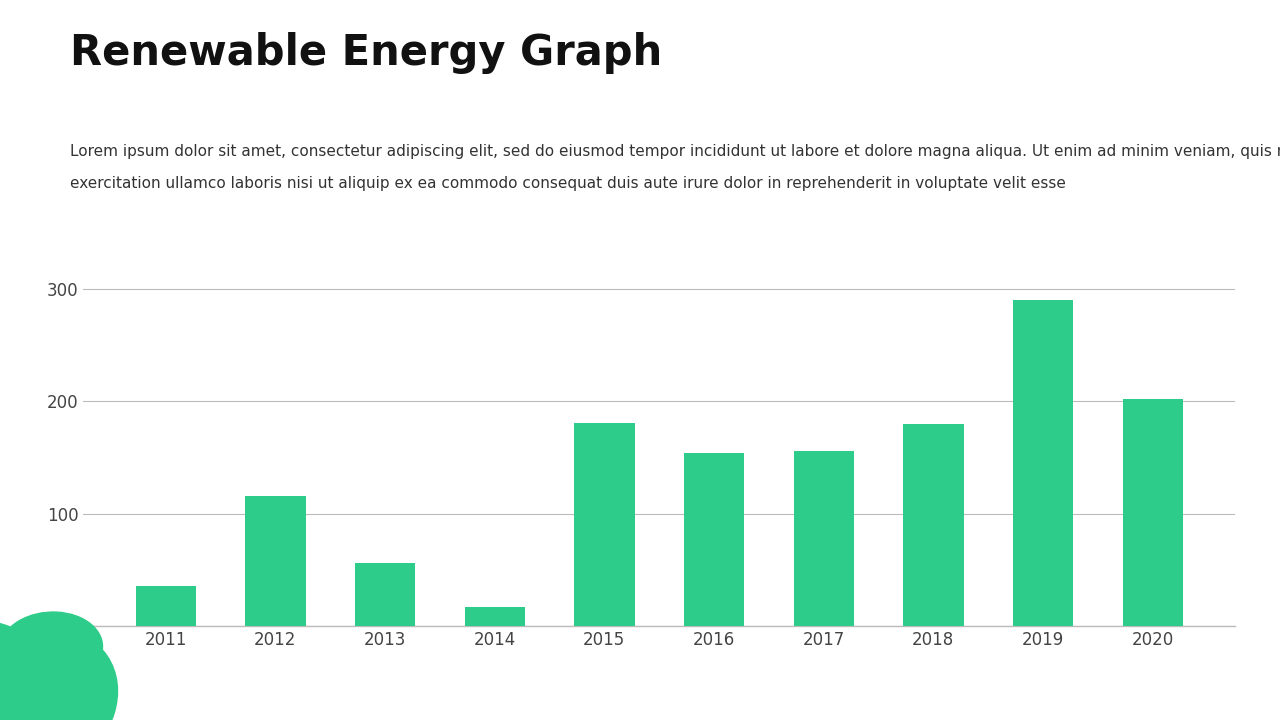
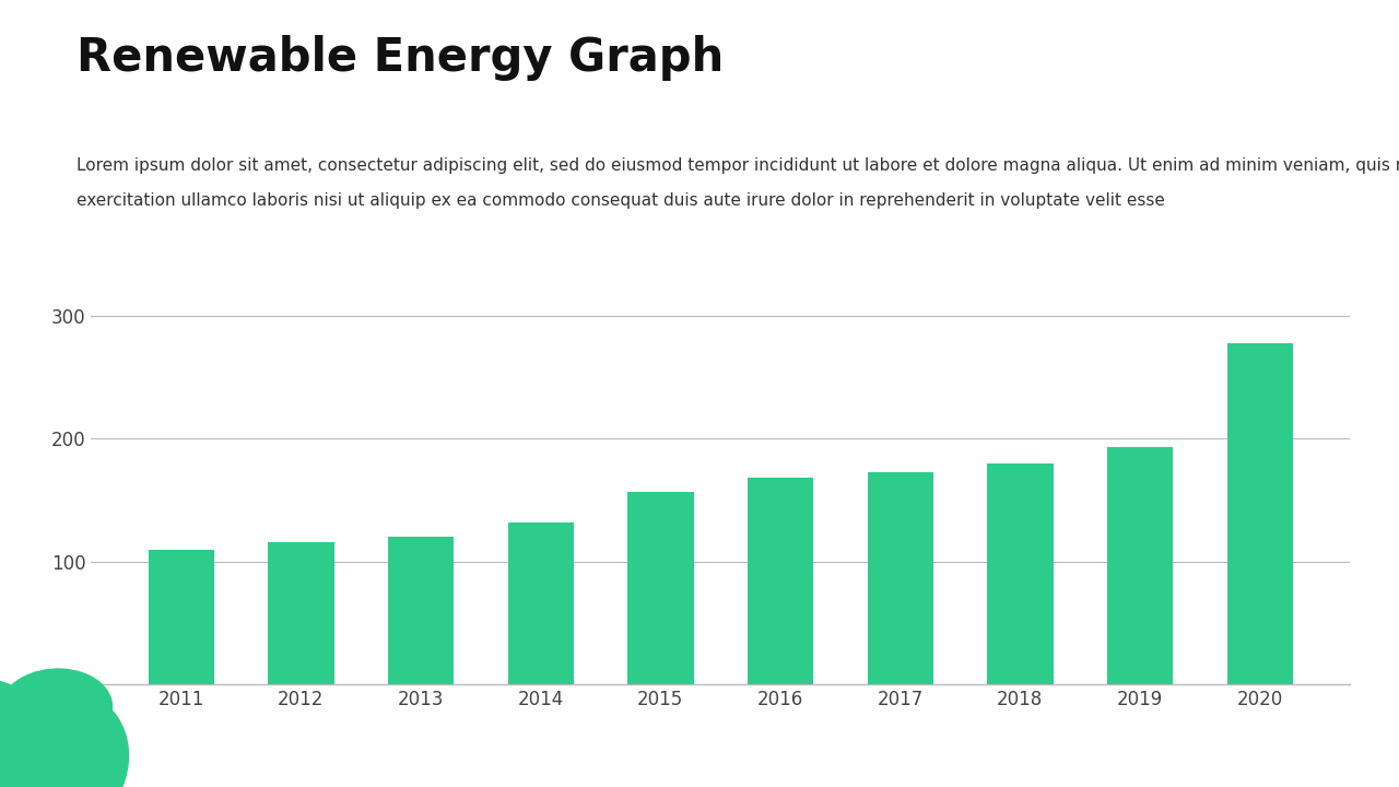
2011: 36 -> 110
2013: 56 -> 120
2014: 17 -> 132
2015: 181 -> 157
2016: 154 -> 168
2017: 156 -> 173
2019: 290 -> 193
2020: 202 -> 278
